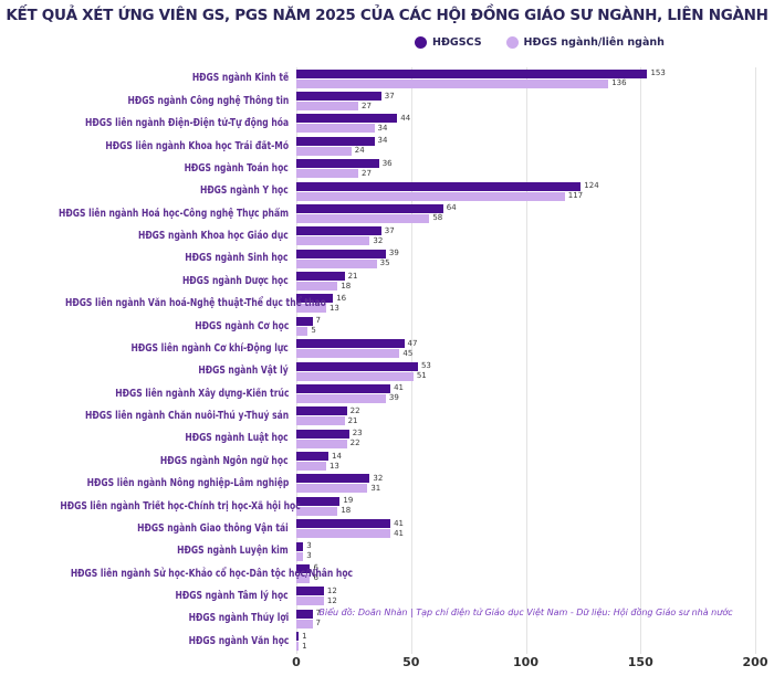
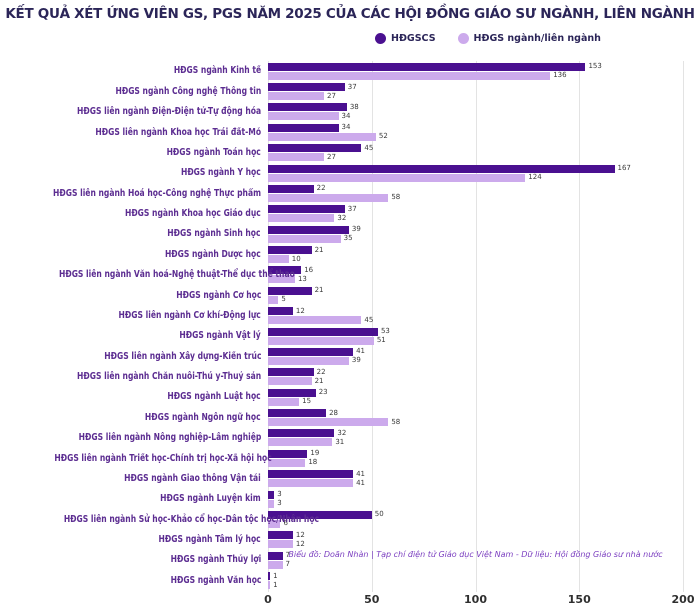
HĐGSCS/HĐGS liên ngành Điện-Điện tử-Tự động hóa: 44 -> 38
HĐGS ngành/liên ngành/HĐGS liên ngành Khoa học Trái đất-Mỏ: 24 -> 52
HĐGSCS/HĐGS ngành Toán học: 36 -> 45
HĐGSCS/HĐGS ngành Y học: 124 -> 167
HĐGS ngành/liên ngành/HĐGS ngành Y học: 117 -> 124
HĐGSCS/HĐGS liên ngành Hoá học-Công nghệ Thực phẩm: 64 -> 22
HĐGS ngành/liên ngành/HĐGS ngành Dược học: 18 -> 10
HĐGSCS/HĐGS ngành Cơ học: 7 -> 21
HĐGSCS/HĐGS liên ngành Cơ khí-Động lực: 47 -> 12
HĐGS ngành/liên ngành/HĐGS ngành Luật học: 22 -> 15
HĐGSCS/HĐGS ngành Ngôn ngữ học: 14 -> 28
HĐGS ngành/liên ngành/HĐGS ngành Ngôn ngữ học: 13 -> 58
HĐGSCS/HĐGS liên ngành Sử học-Khảo cổ học-Dân tộc học/Nhân học: 6 -> 50
